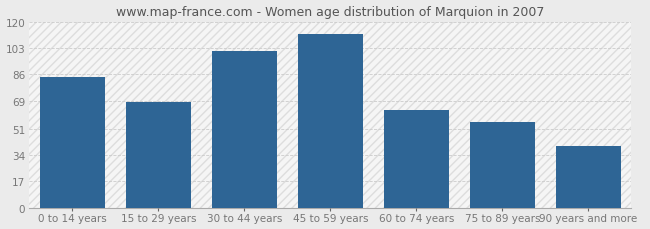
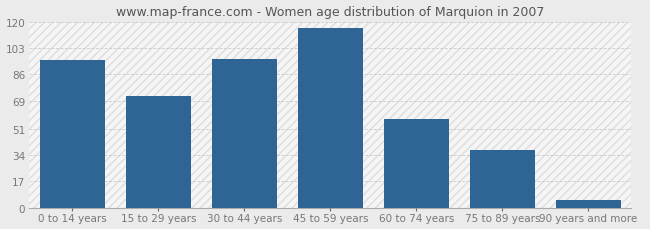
0 to 14 years: 84 -> 95
15 to 29 years: 68 -> 72
30 to 44 years: 101 -> 96
45 to 59 years: 112 -> 116
60 to 74 years: 63 -> 57
75 to 89 years: 55 -> 37
90 years and more: 40 -> 5
